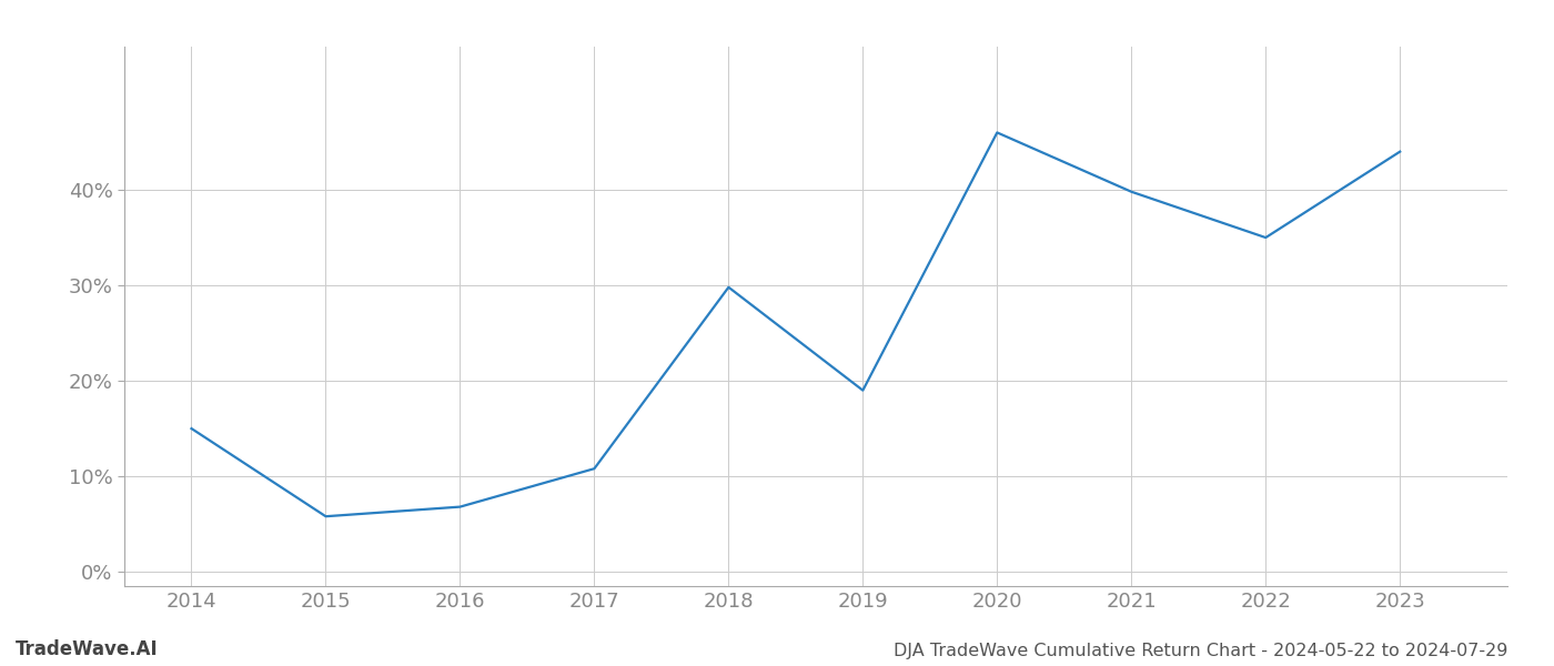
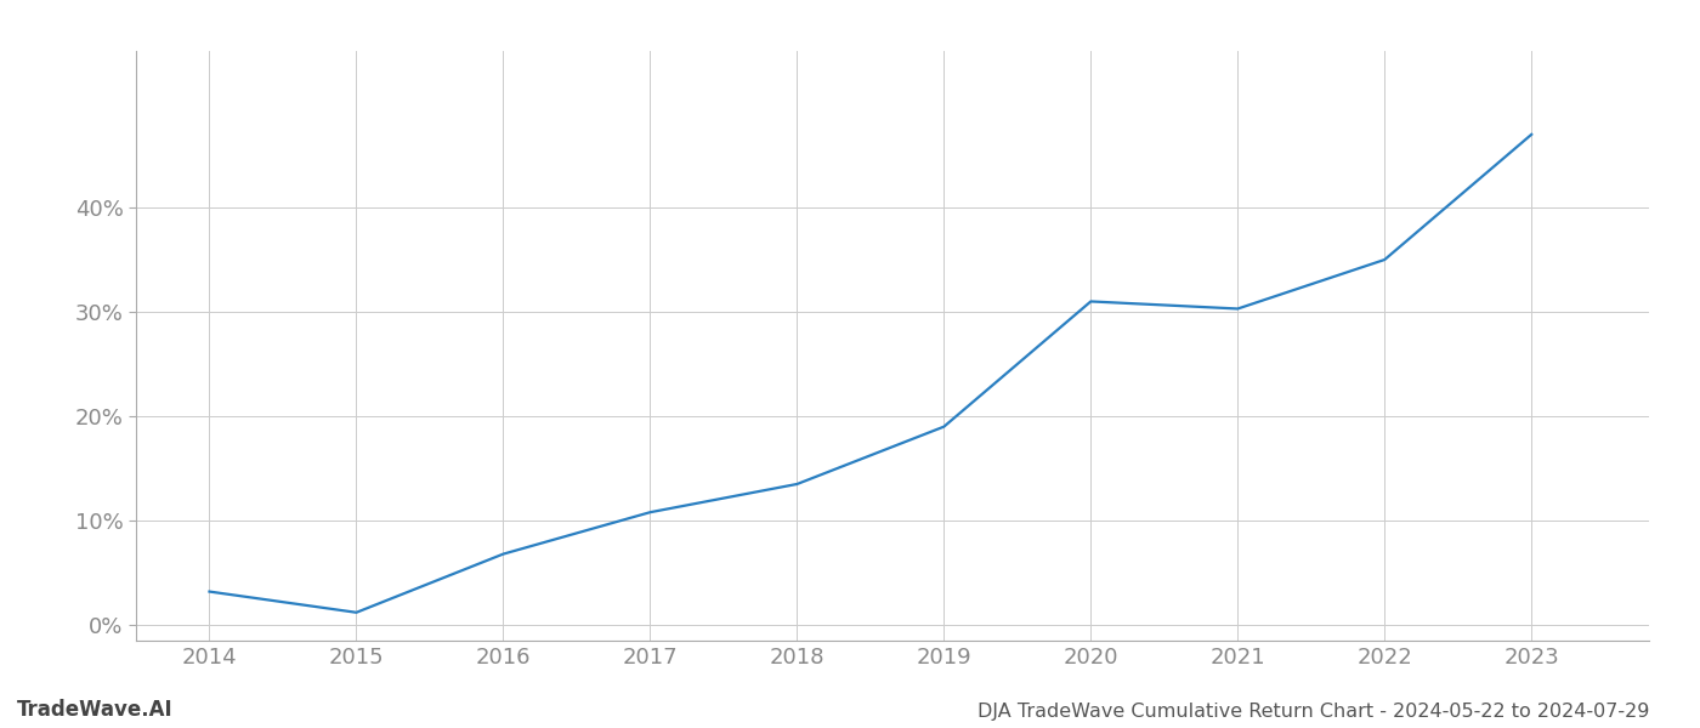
2014: 15.0% -> 3.2%
2015: 5.8% -> 1.2%
2018: 29.8% -> 13.5%
2020: 46.0% -> 31.0%
2021: 39.8% -> 30.3%
2023: 44.0% -> 47.0%
